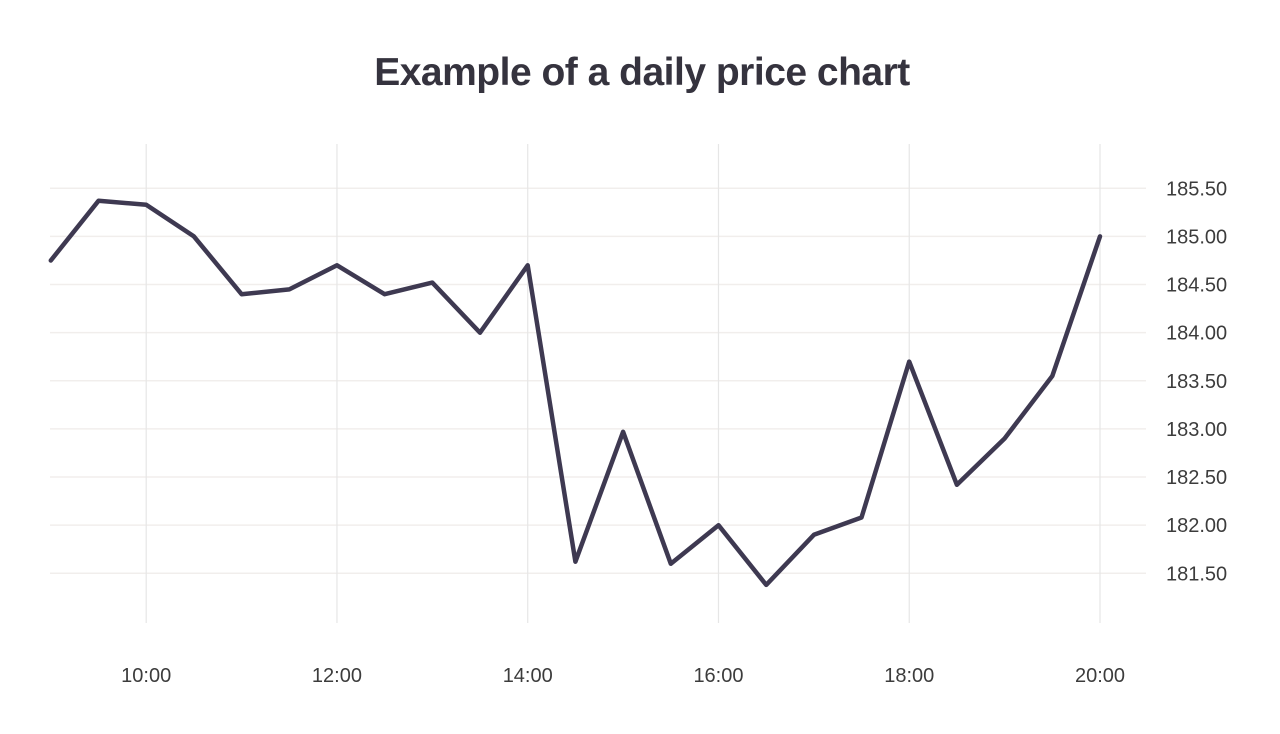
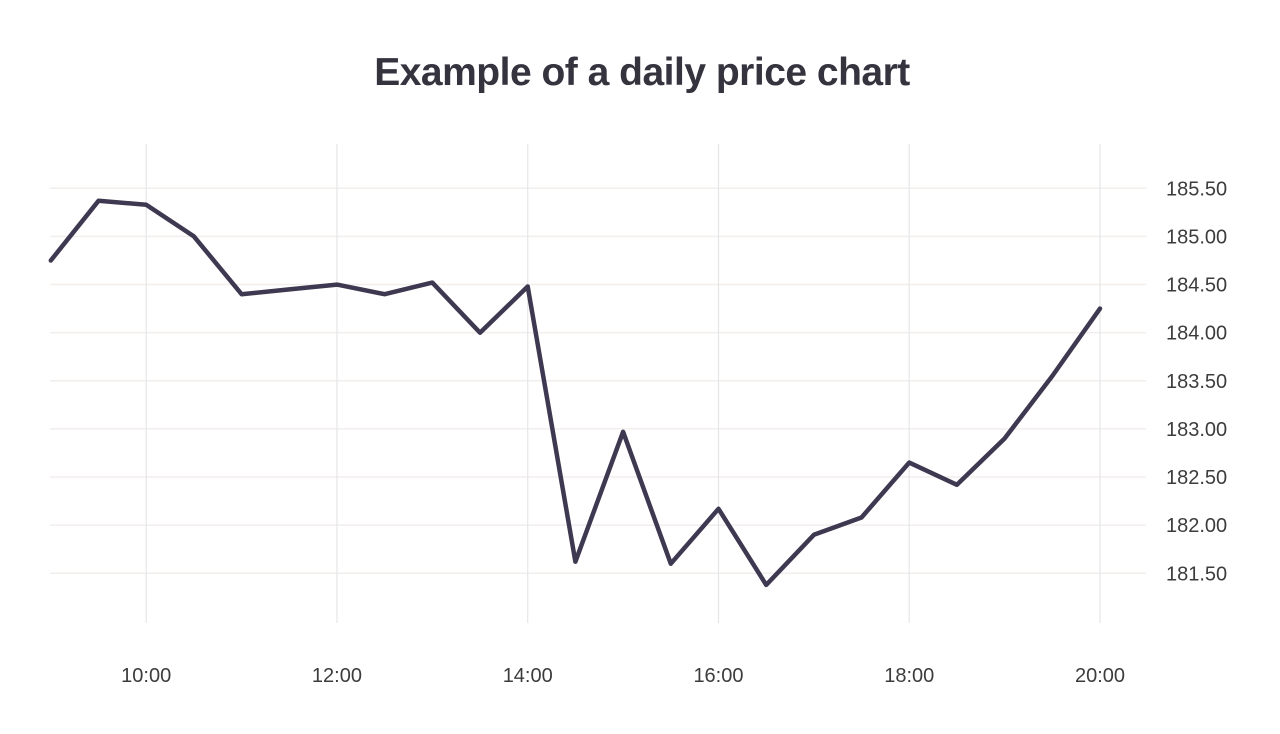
12:00: 184.7 -> 184.5
14:00: 184.7 -> 184.5
16:00: 182.0 -> 182.2
18:00: 183.7 -> 182.7
20:00: 185.0 -> 184.2
